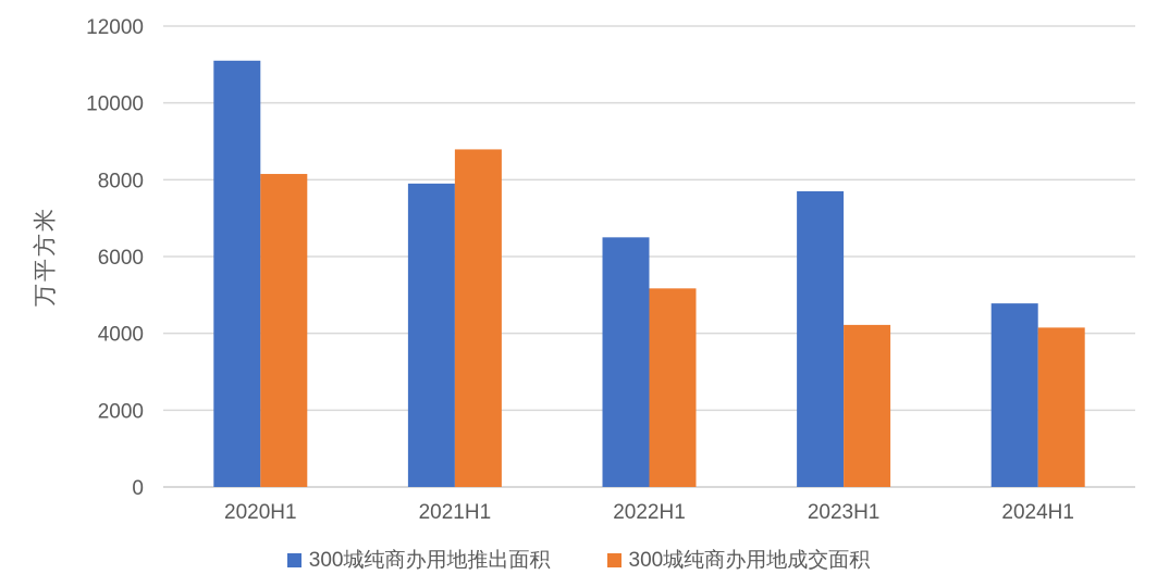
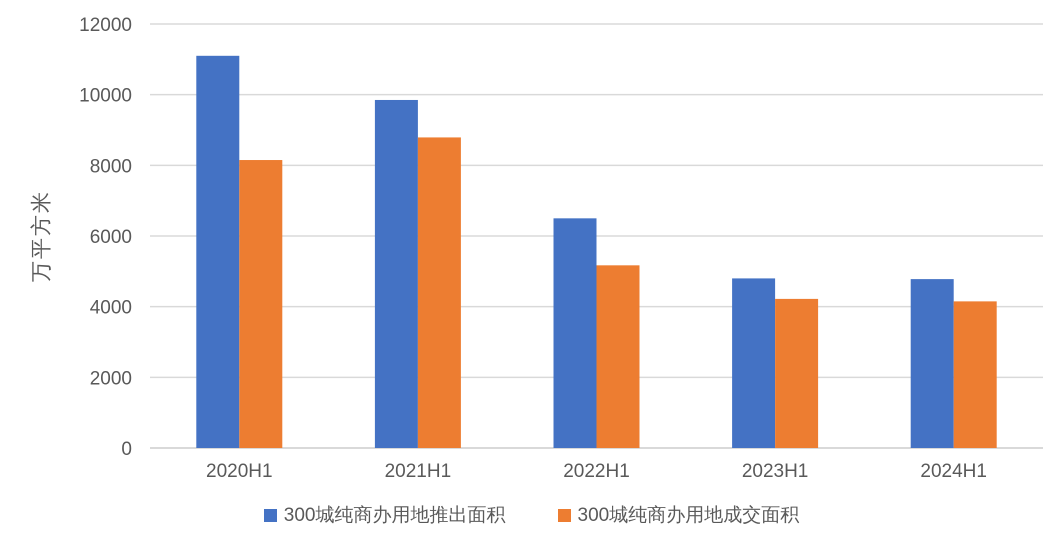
300城纯商办用地推出面积/2021H1: 7900 -> 9800
300城纯商办用地推出面积/2023H1: 7700 -> 4800
